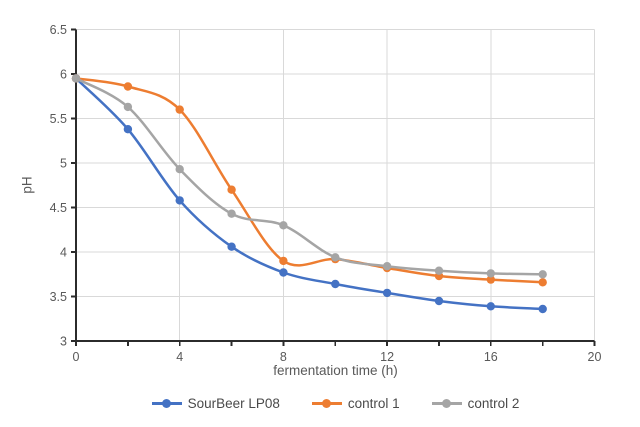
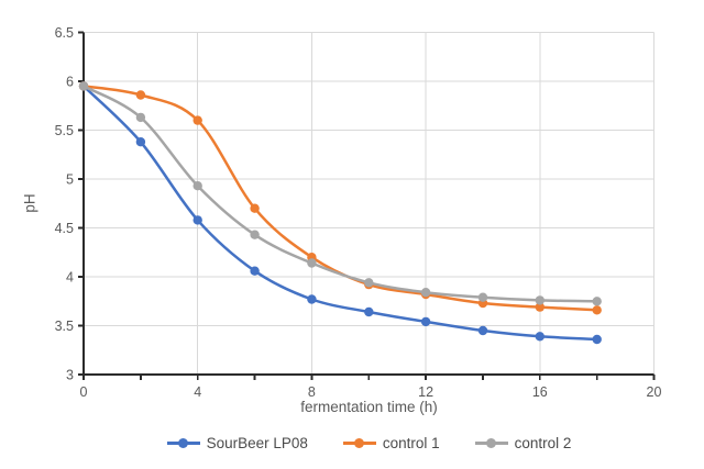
control 1/8: 3.9 -> 4.2
control 2/8: 4.3 -> 4.1
